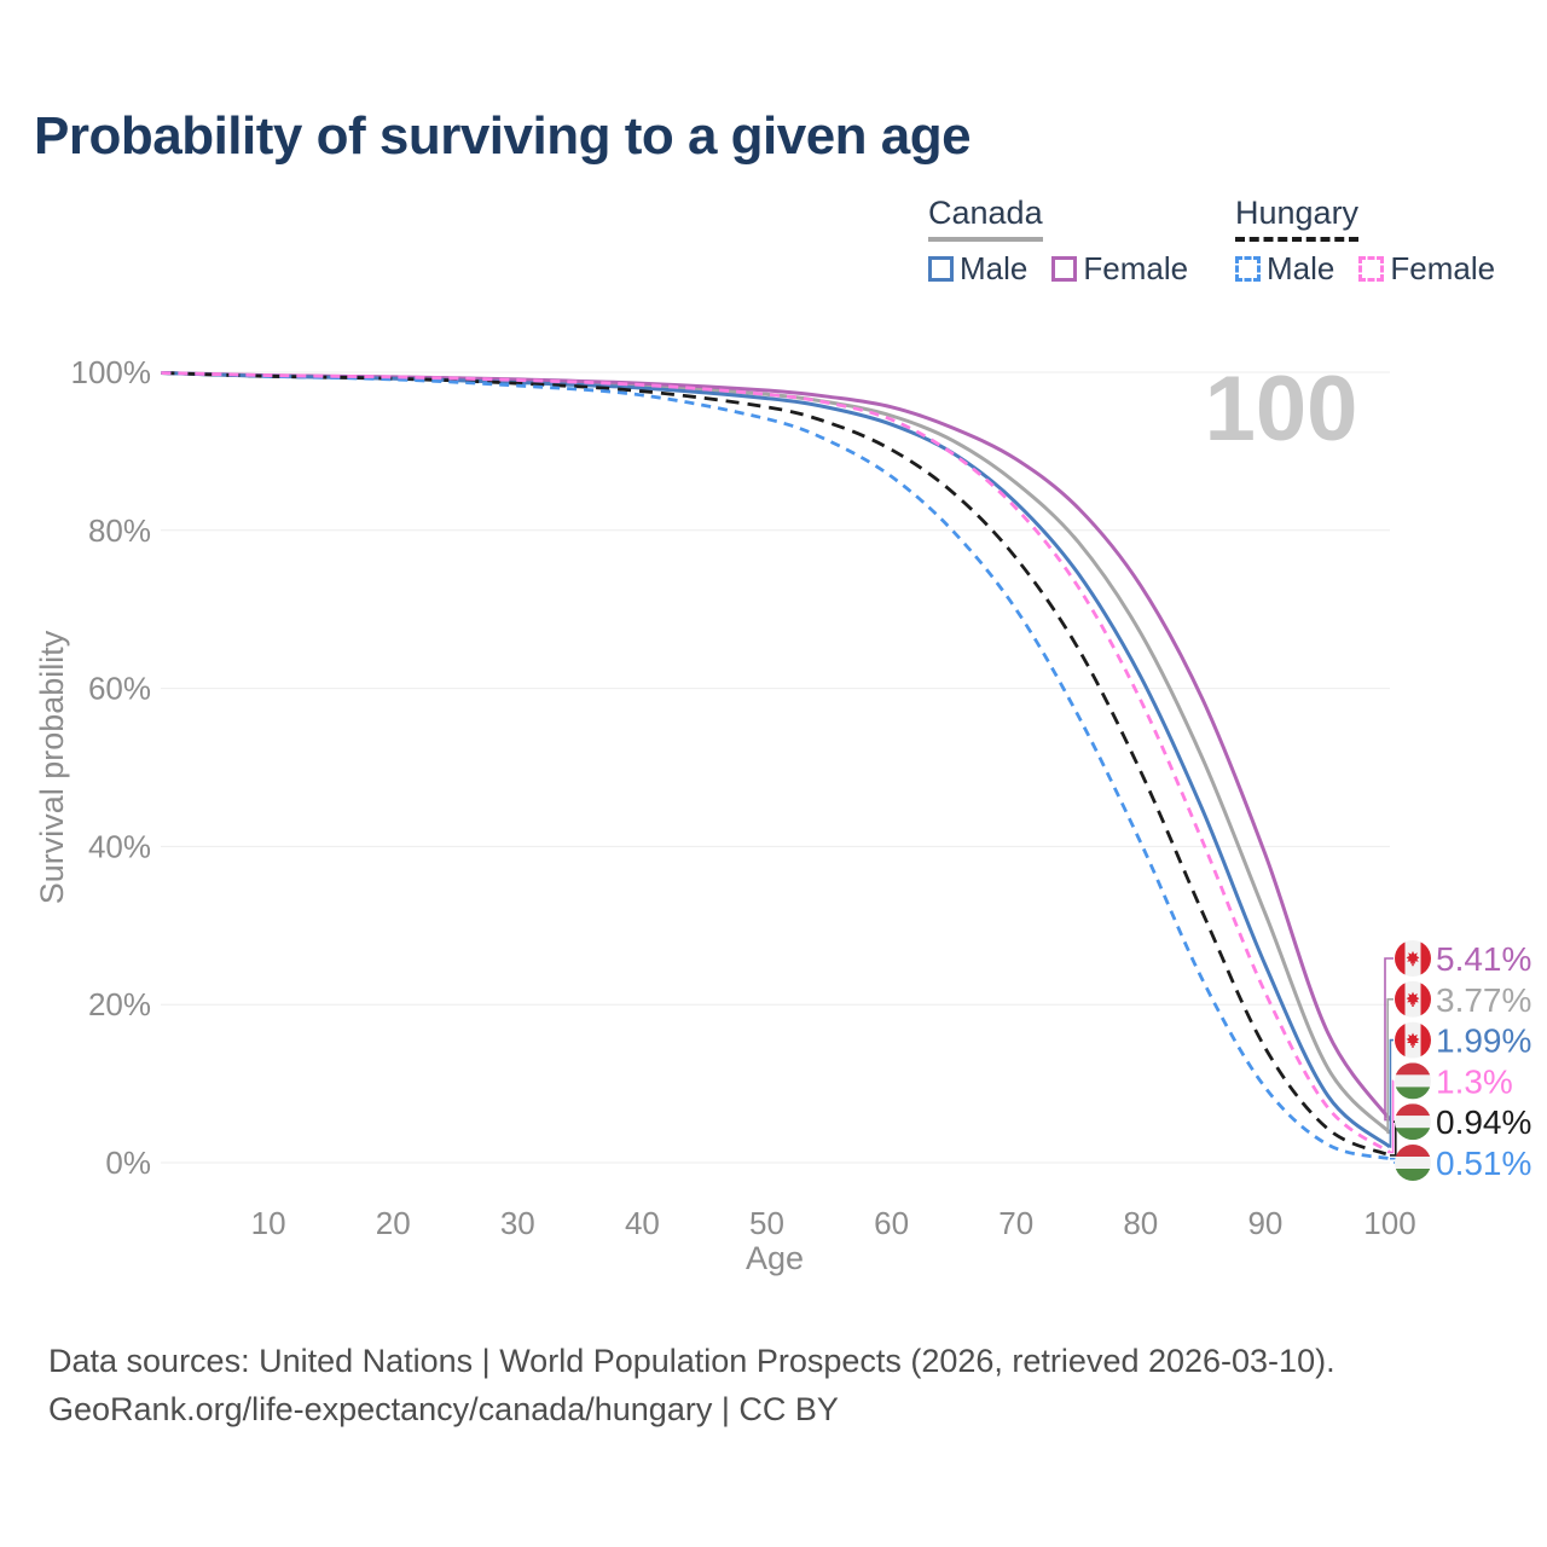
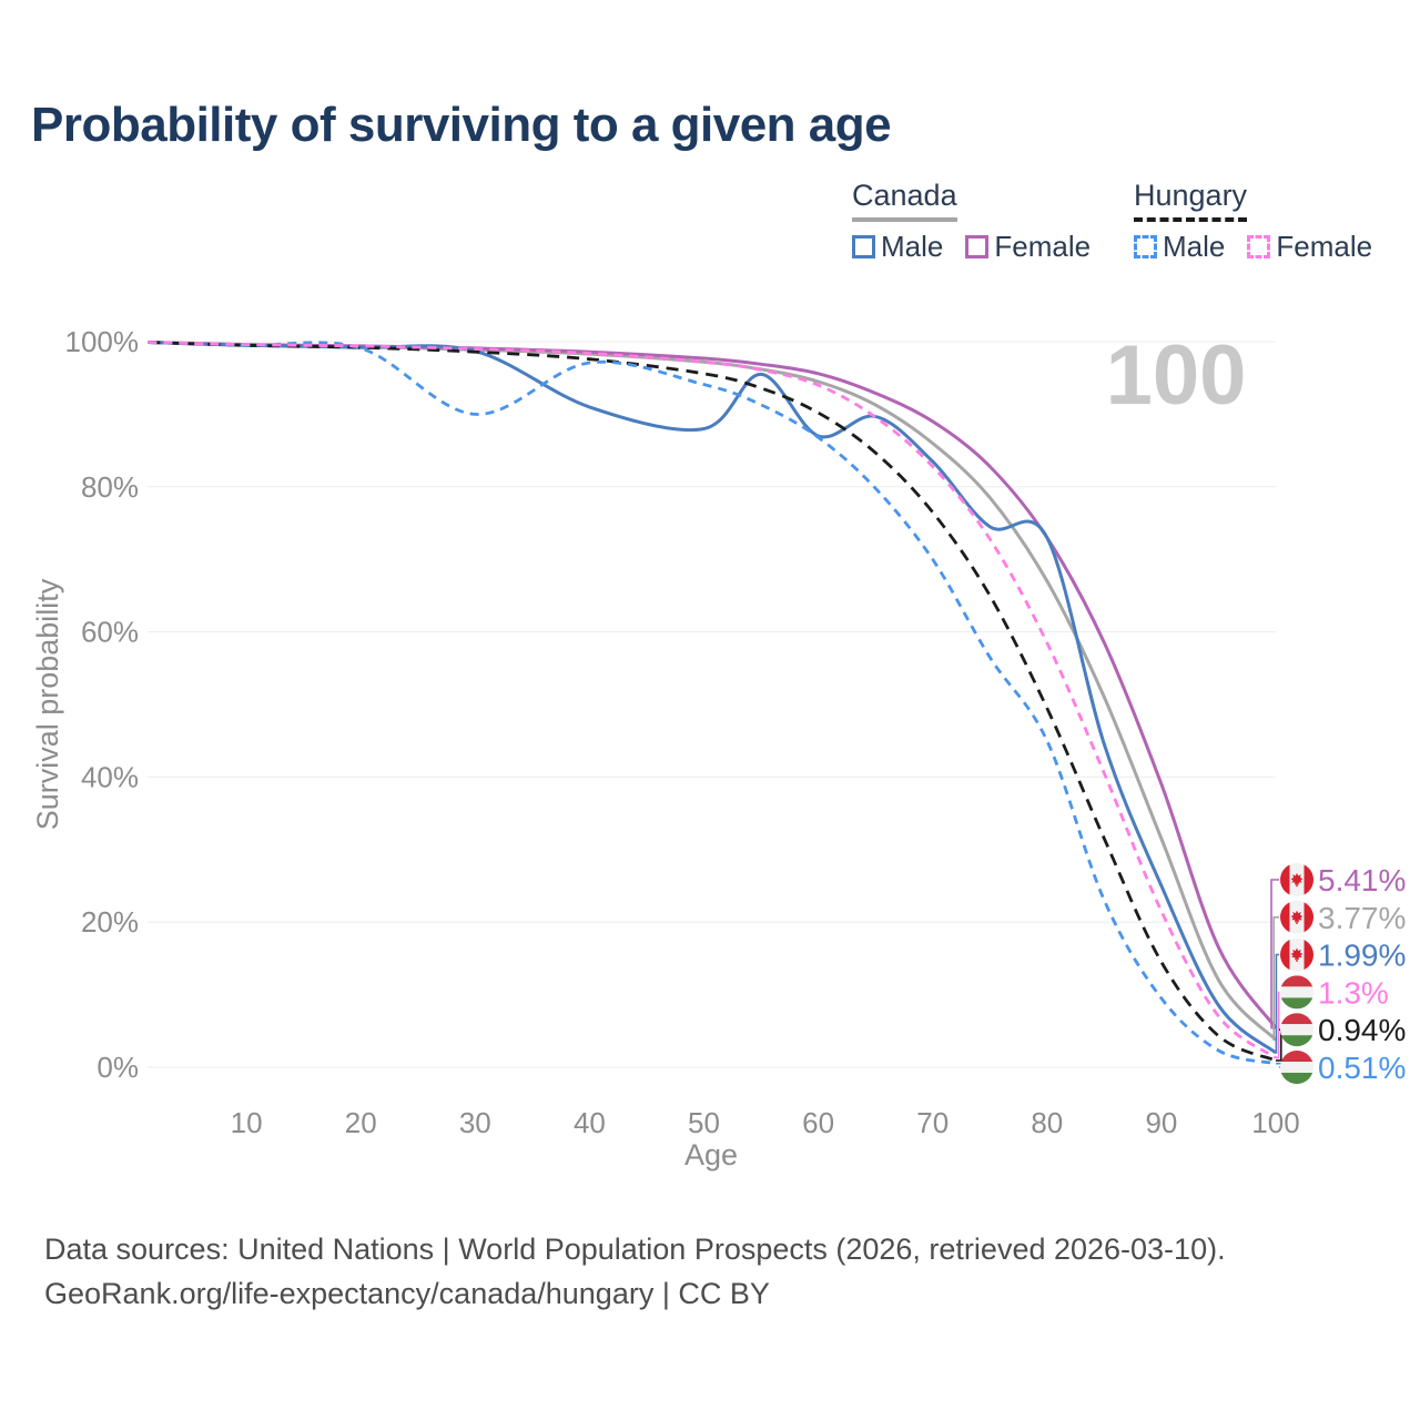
Hungary Male/30: 98% -> 90%
Canada Male/40: 98% -> 91%
Canada Male/50: 97% -> 88%
Canada Male/60: 93% -> 87%
Canada Male/80: 62% -> 73%
Hungary Male/80: 40% -> 45%
